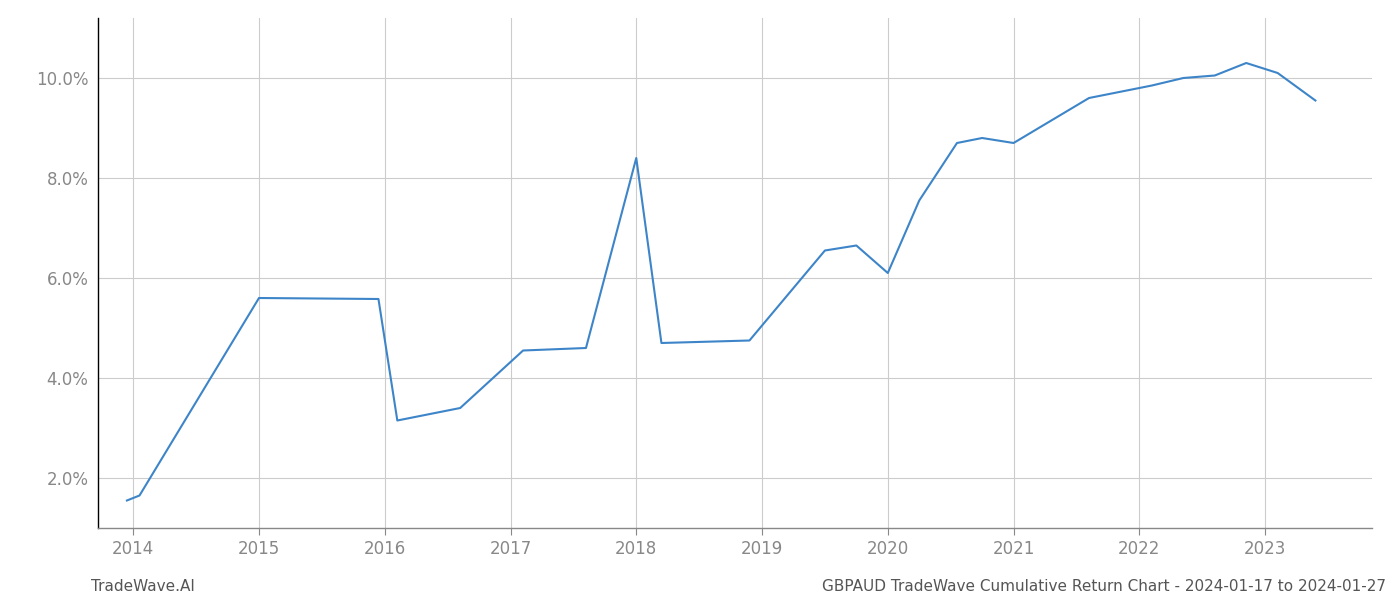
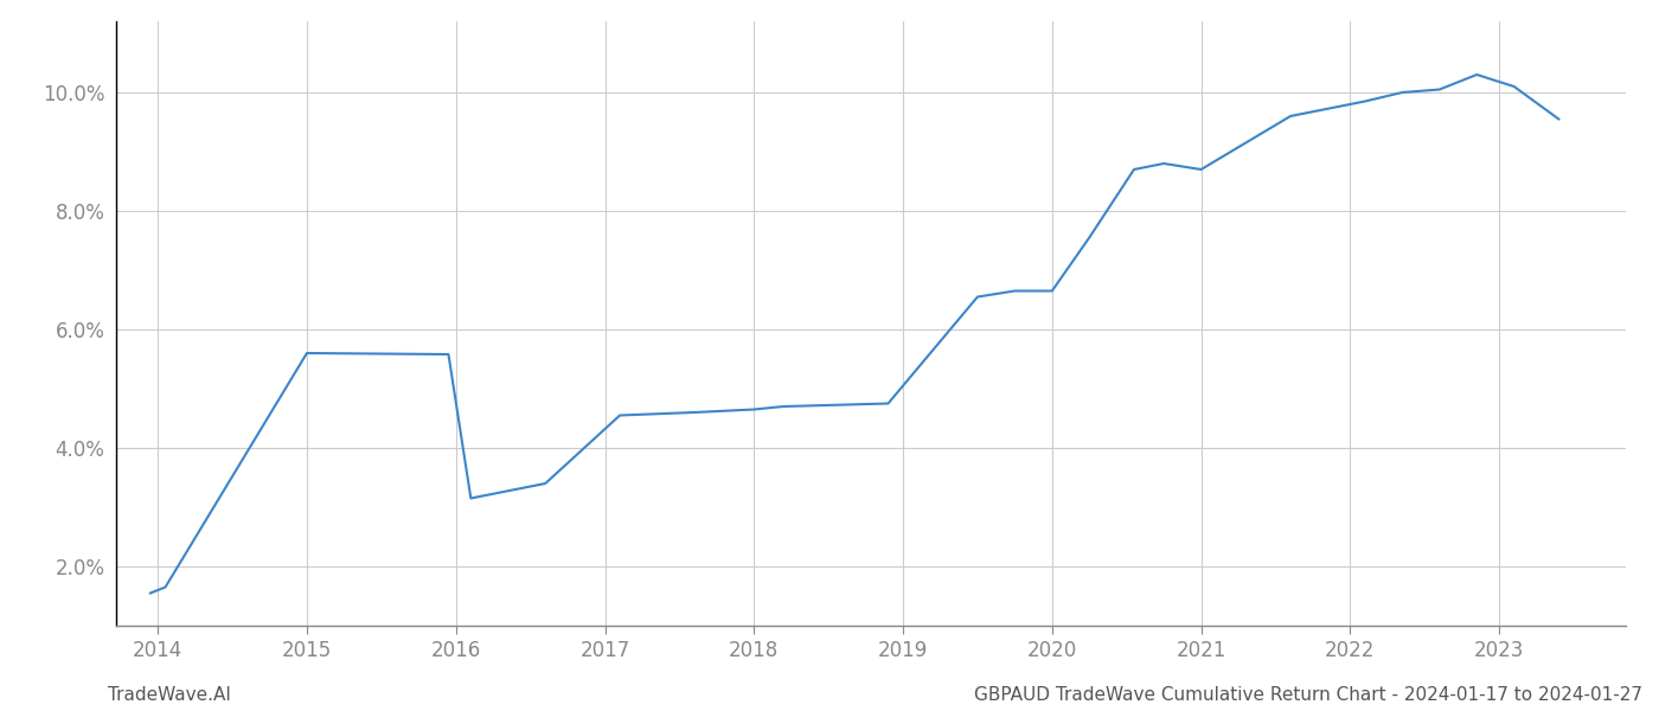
2018: 8.40% -> 4.65%
2020: 6.10% -> 6.65%
